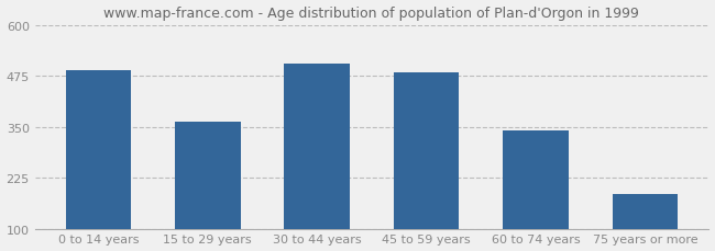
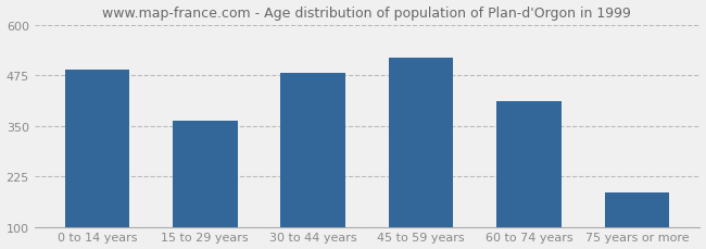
30 to 44 years: 505 -> 480
45 to 59 years: 483 -> 520
60 to 74 years: 342 -> 410
